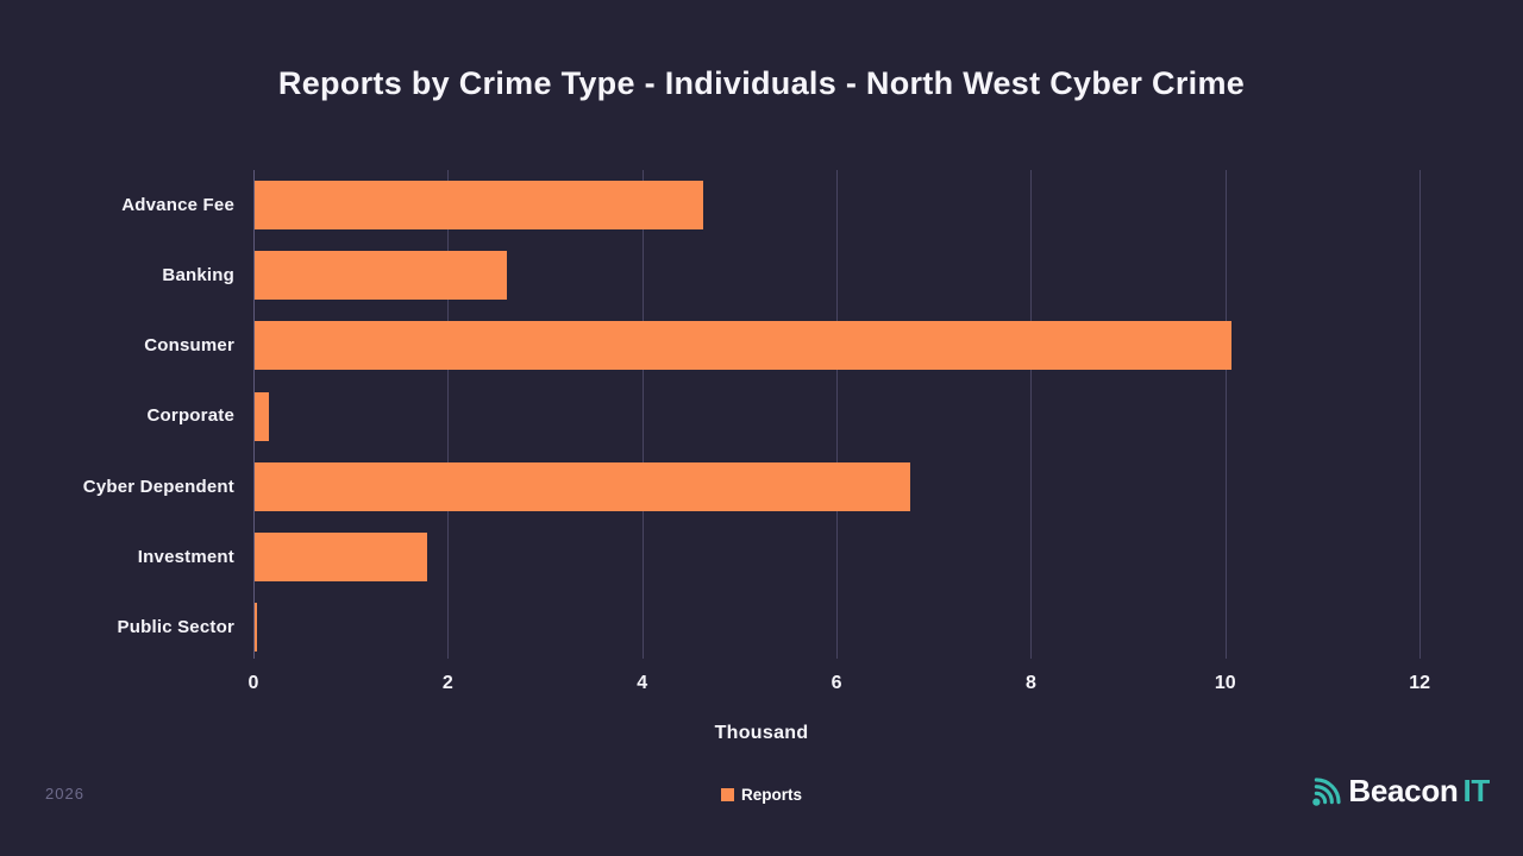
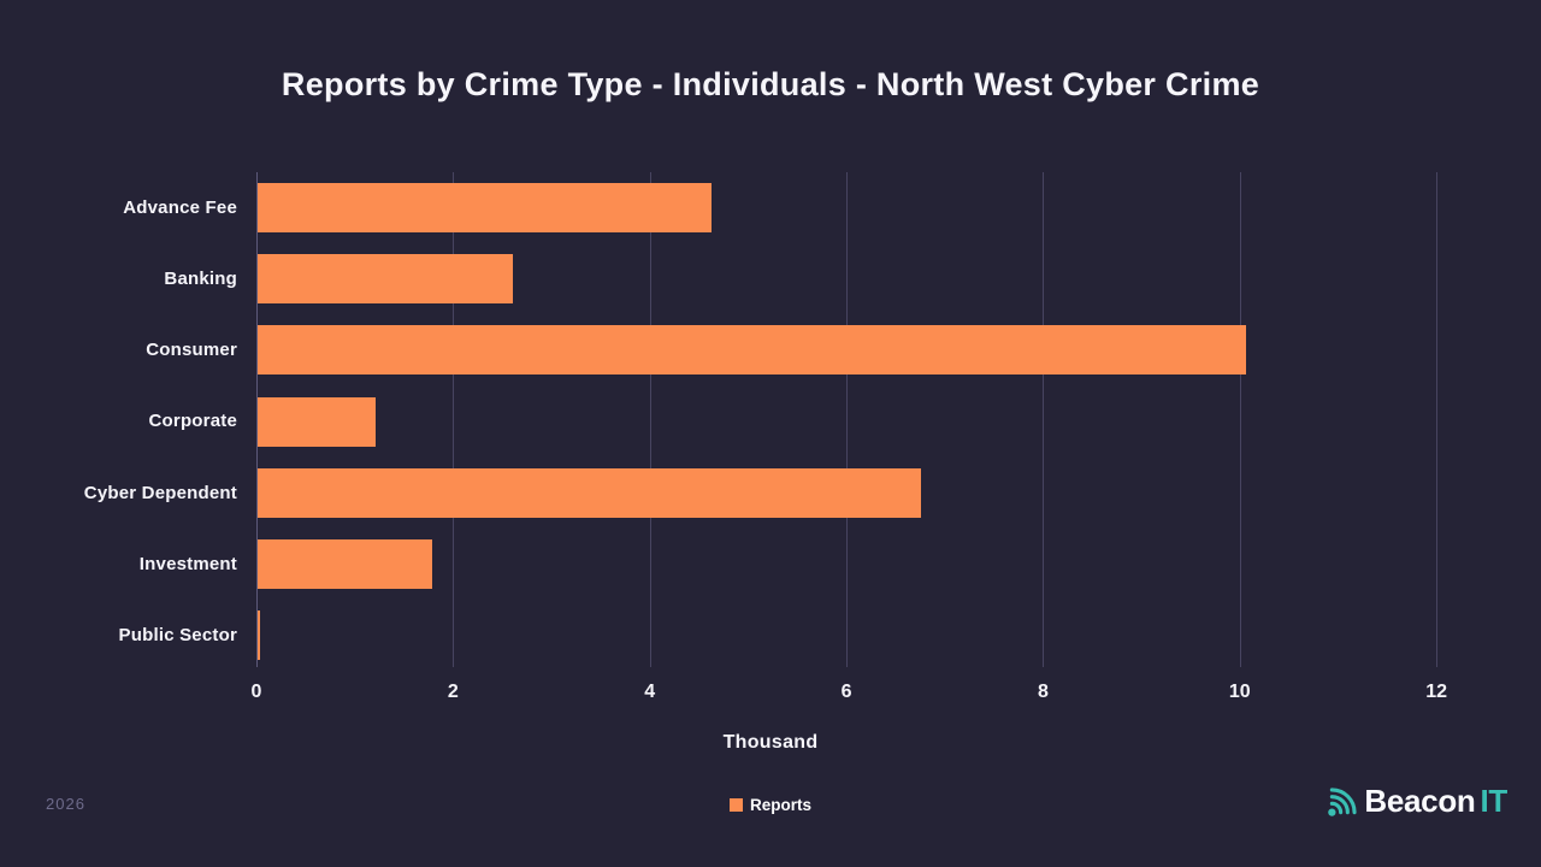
Corporate: 0.1 -> 1.2
